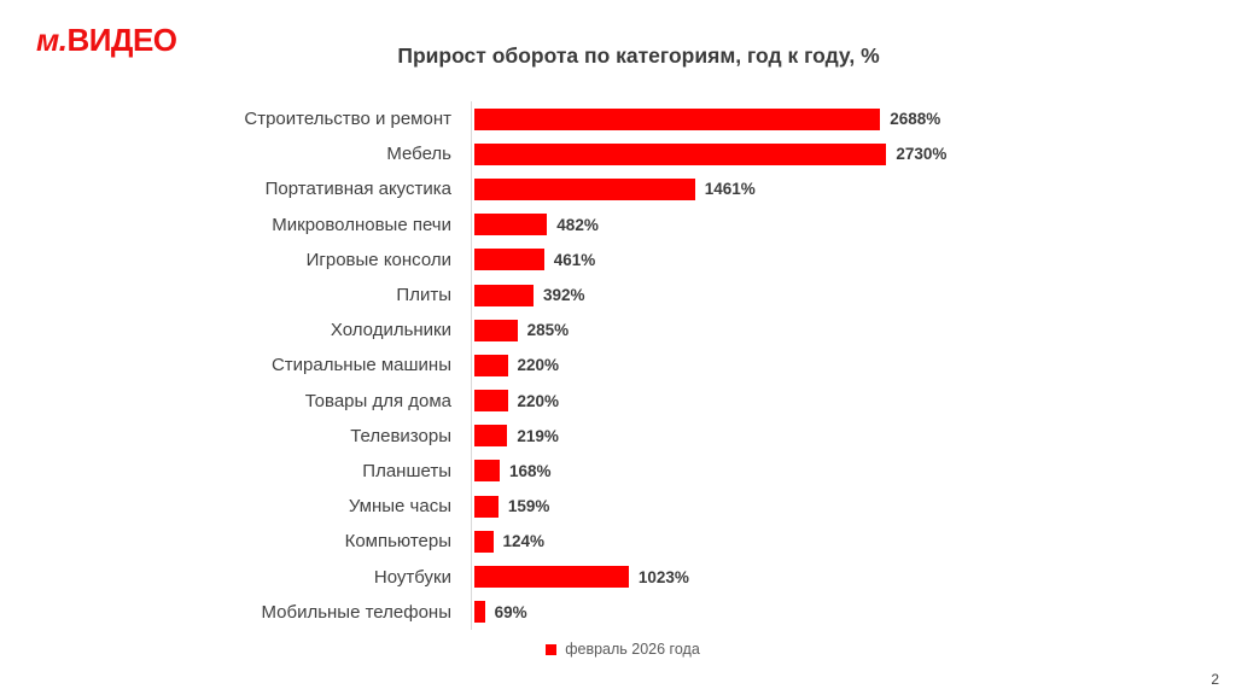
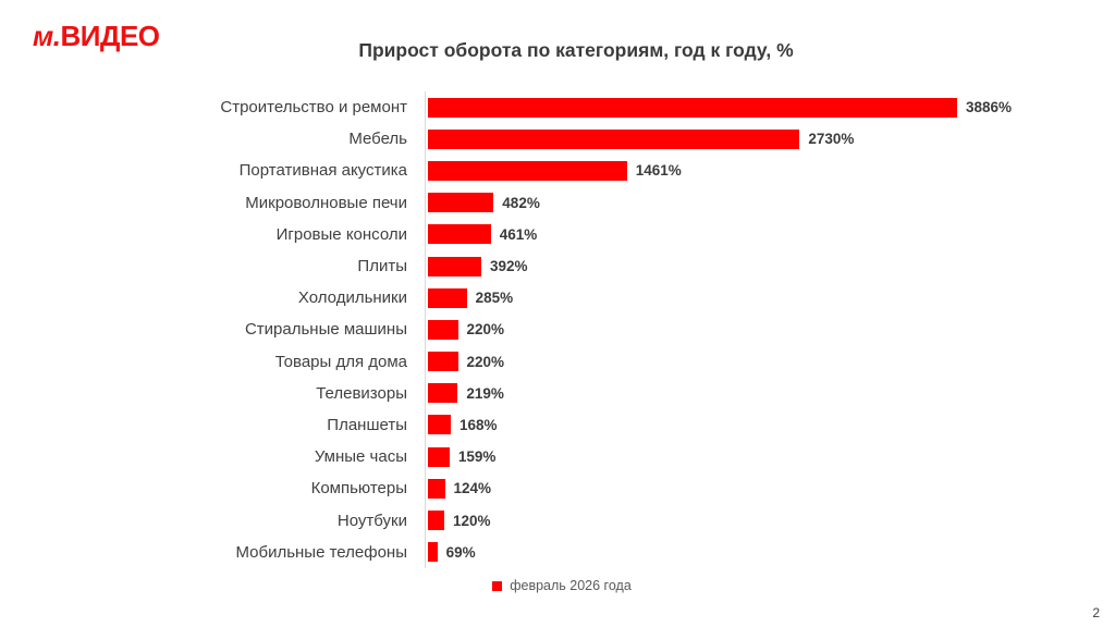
Строительство и ремонт: 2688% -> 3886%
Ноутбуки: 1023% -> 120%
